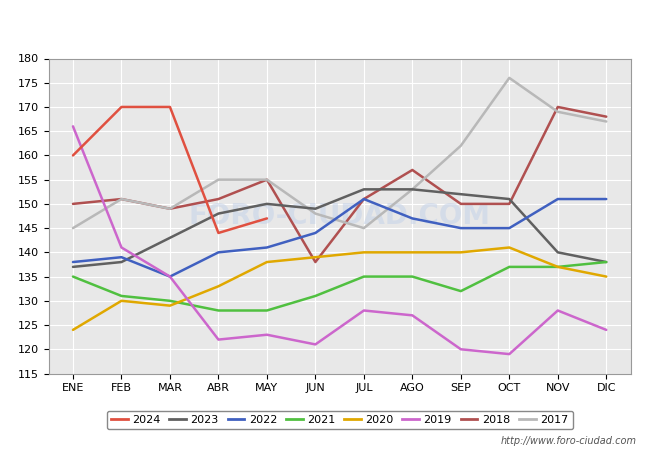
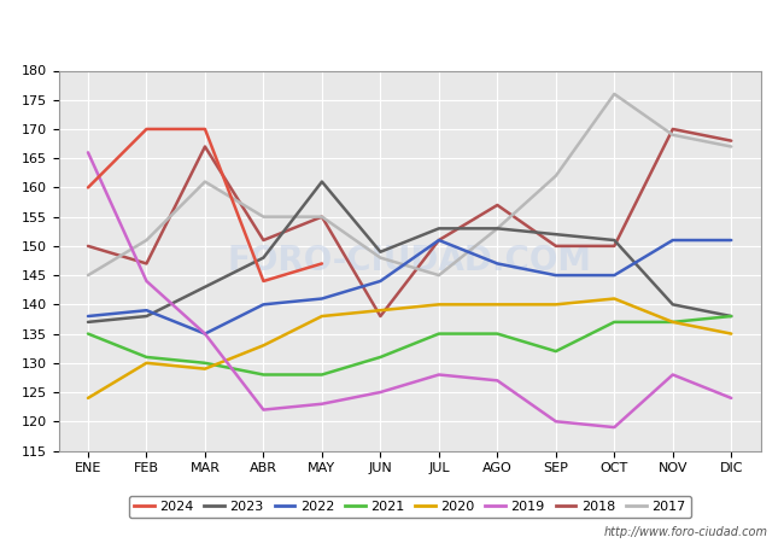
2019/FEB: 141 -> 144
2018/FEB: 151 -> 147
2018/MAR: 149 -> 167
2017/MAR: 149 -> 161
2023/MAY: 150 -> 161
2019/JUN: 121 -> 125
